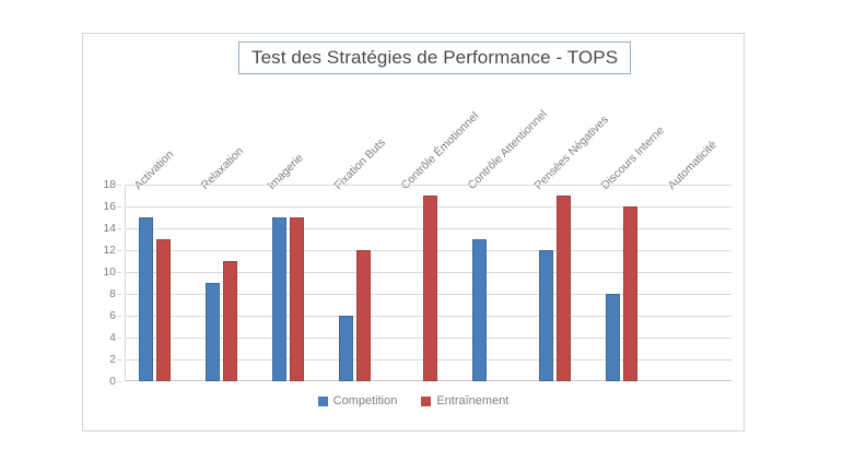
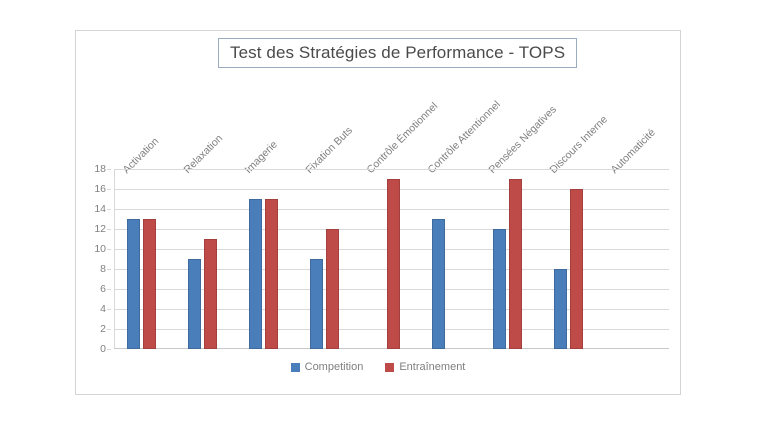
Competition/Activation: 15 -> 13
Competition/Fixation Buts: 6 -> 9
